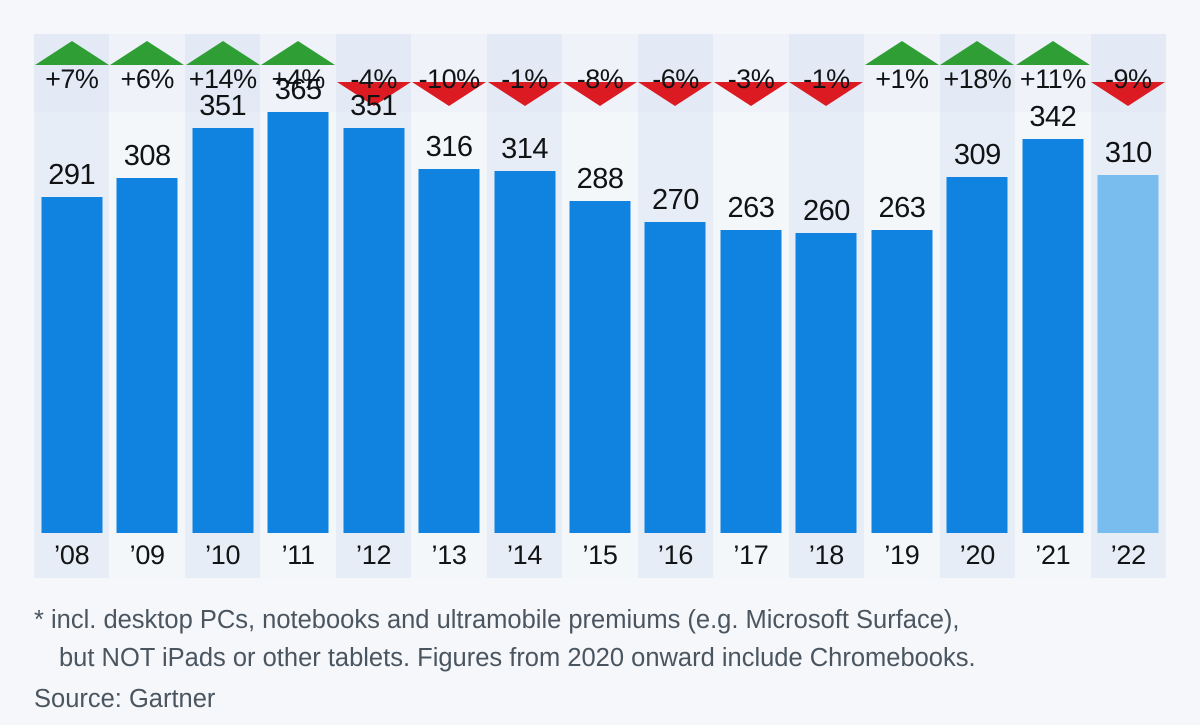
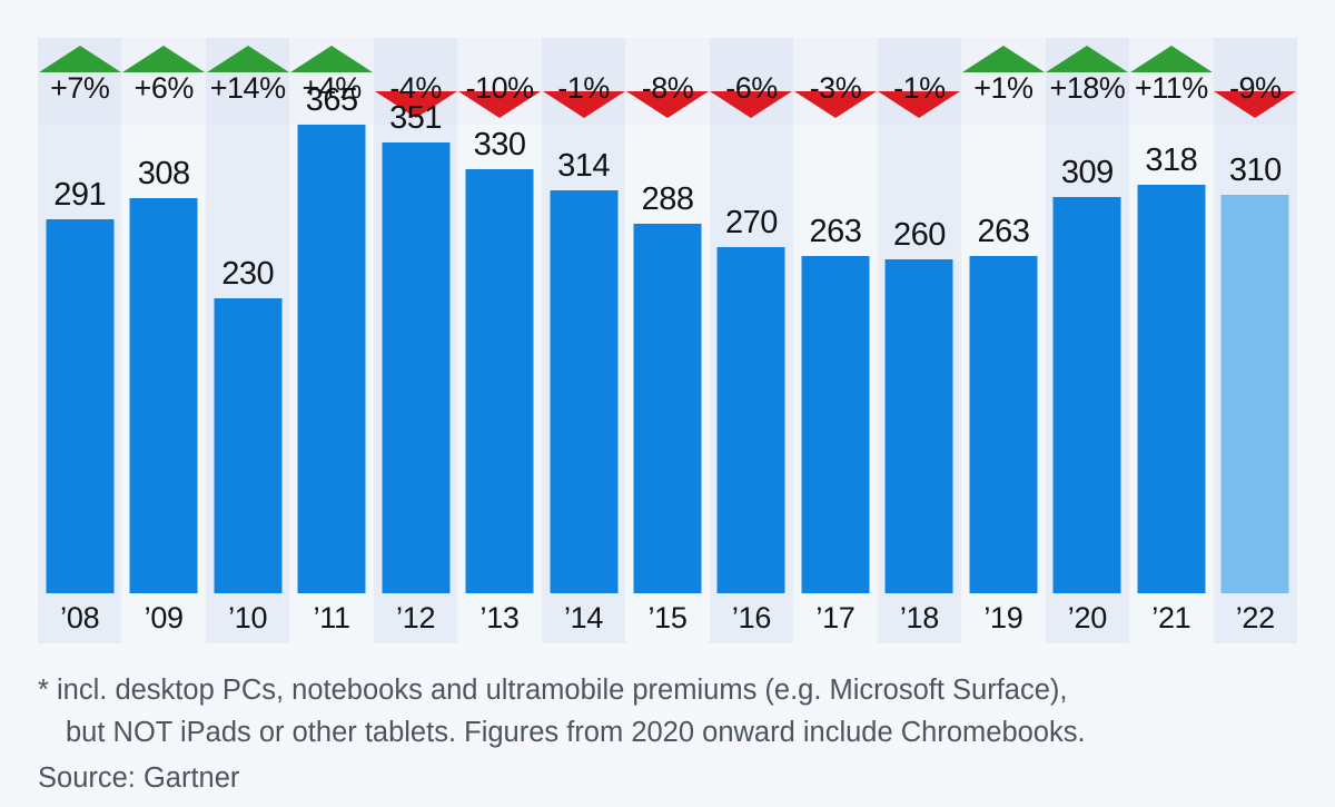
’10: 351 -> 230
’13: 316 -> 330
’21: 342 -> 318
